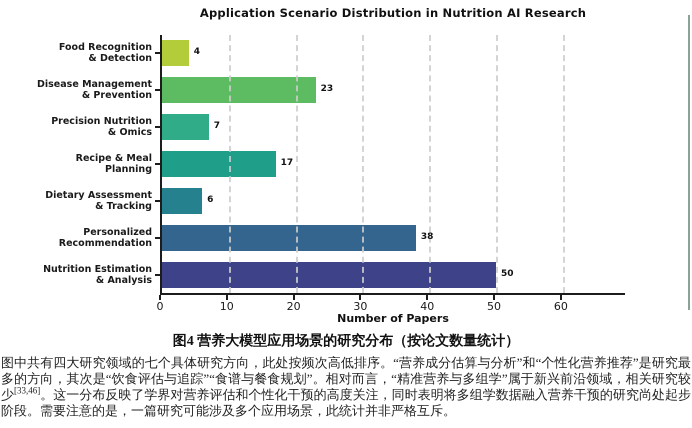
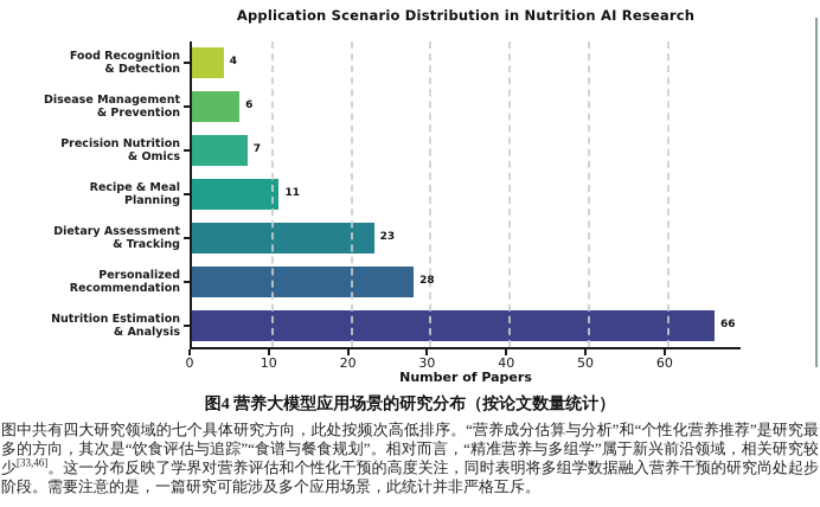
Disease Management & Prevention: 23 -> 6
Recipe & Meal Planning: 17 -> 11
Dietary Assessment & Tracking: 6 -> 23
Personalized Recommendation: 38 -> 28
Nutrition Estimation & Analysis: 50 -> 66
